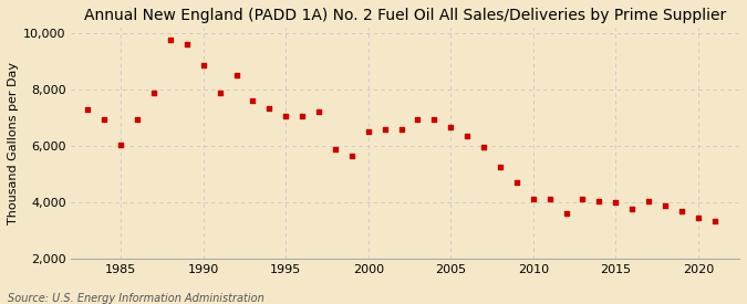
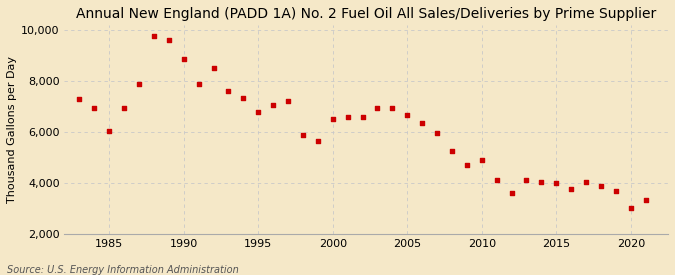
1995: 7,050 -> 6,800
2010: 4,100 -> 4,900
2020: 3,450 -> 3,000
